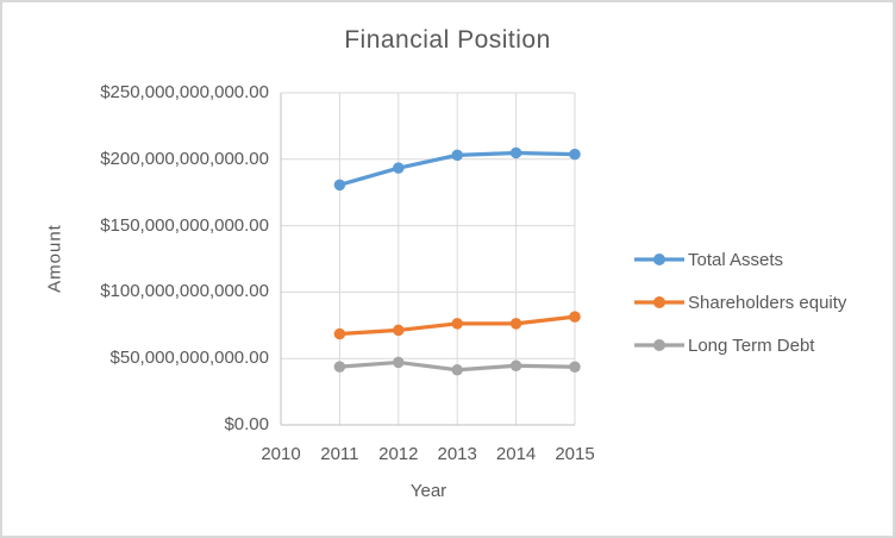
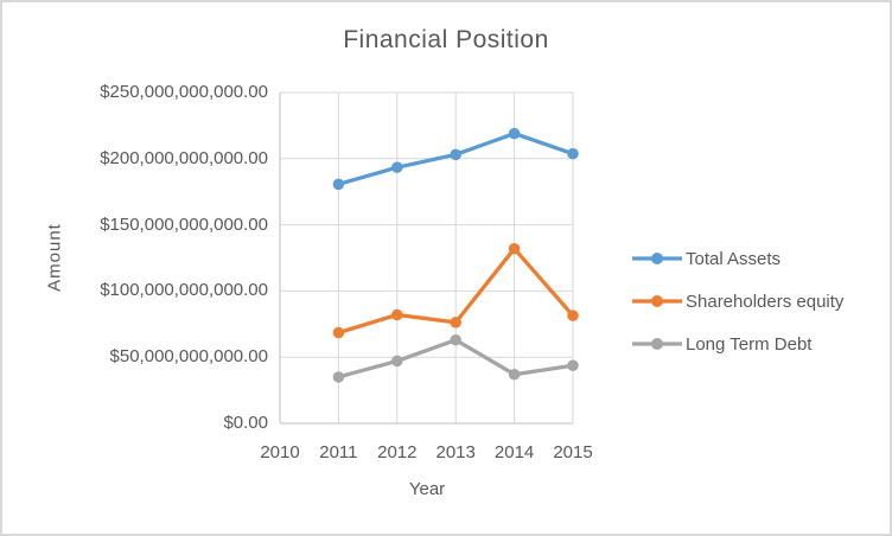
Long Term Debt/2011: $44000000000 -> $35000000000
Shareholders equity/2012: $71000000000 -> $82000000000
Long Term Debt/2013: $41000000000 -> $63000000000
Total Assets/2014: $205000000000 -> $219000000000
Shareholders equity/2014: $76000000000 -> $132000000000
Long Term Debt/2014: $45000000000 -> $37000000000
